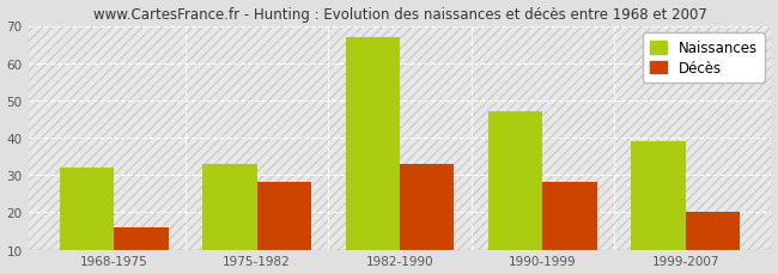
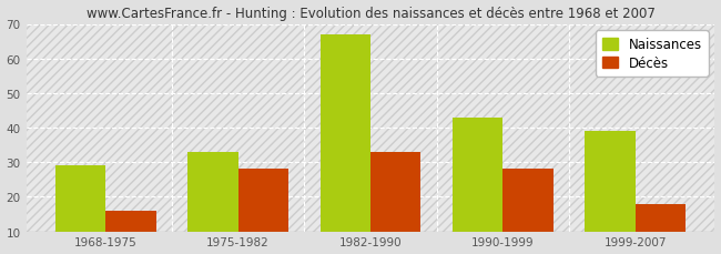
Naissances/1968-1975: 32 -> 29
Naissances/1990-1999: 47 -> 43
Décès/1999-2007: 20 -> 18
